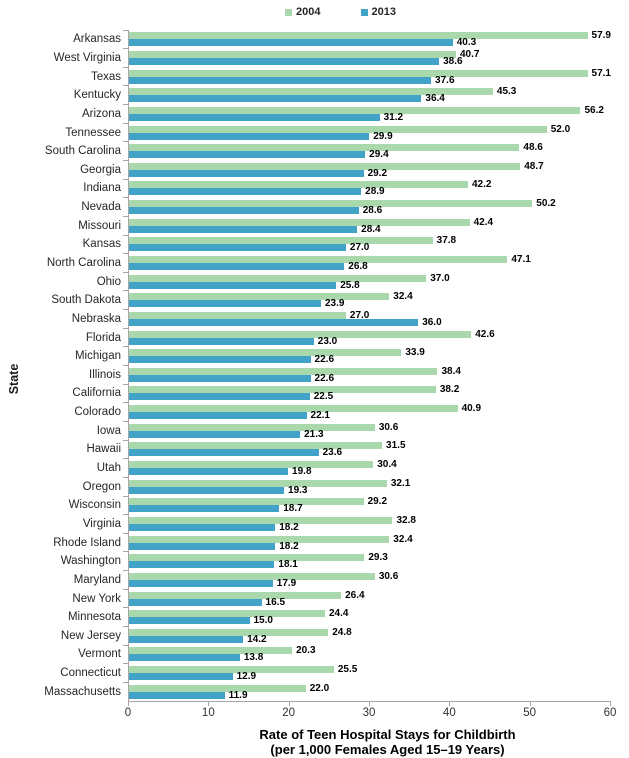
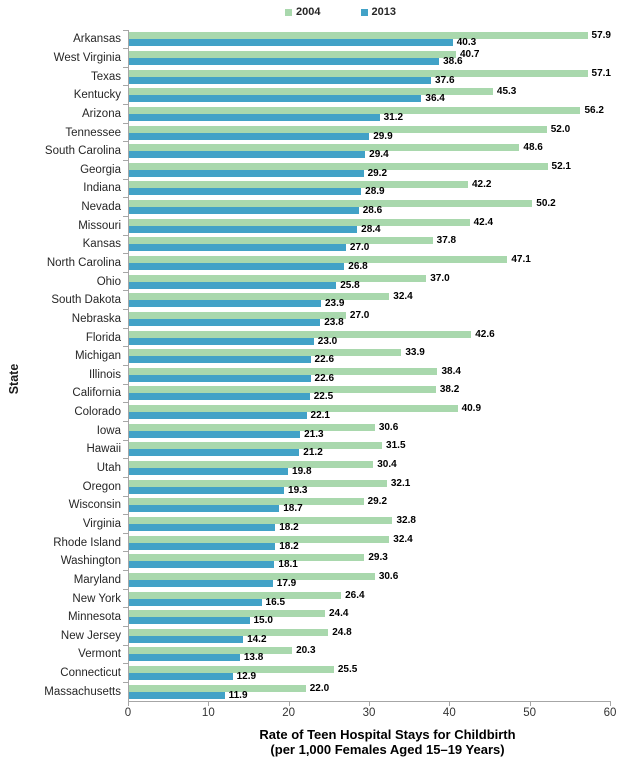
2004/Georgia: 48.7 -> 52.1
2013/Nebraska: 36.0 -> 23.8
2013/Hawaii: 23.6 -> 21.2
